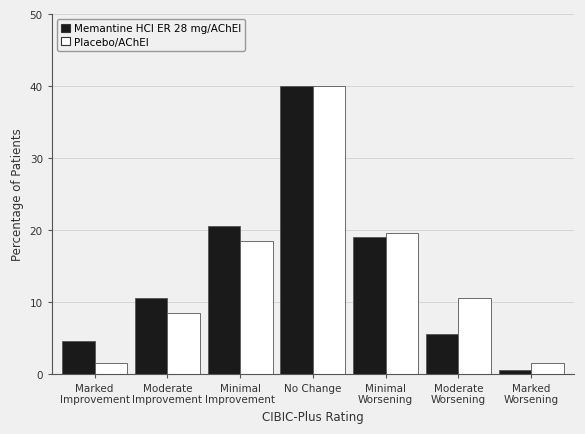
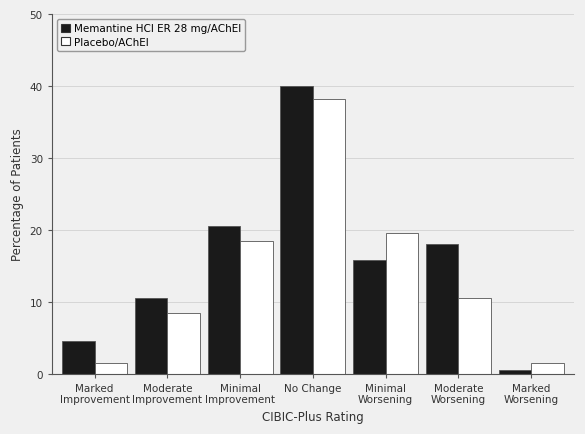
Placebo/AChEI/No Change: 40.0 -> 38.2
Memantine HCl ER 28 mg/AChEI/Minimal Worsening: 19.0 -> 15.8
Memantine HCl ER 28 mg/AChEI/Moderate Worsening: 5.5 -> 18.0
